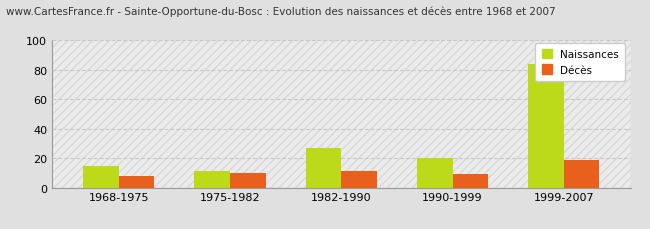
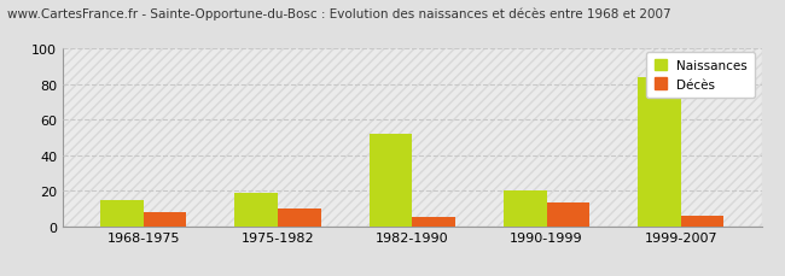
Naissances/1975-1982: 11 -> 19
Naissances/1982-1990: 27 -> 52
Décès/1982-1990: 11 -> 5
Décès/1990-1999: 9 -> 13
Décès/1999-2007: 19 -> 6
